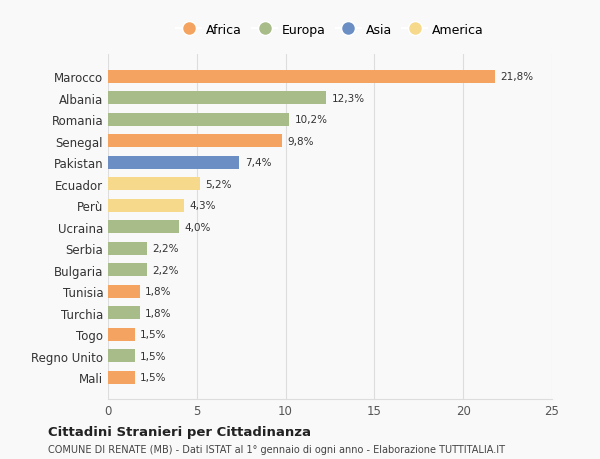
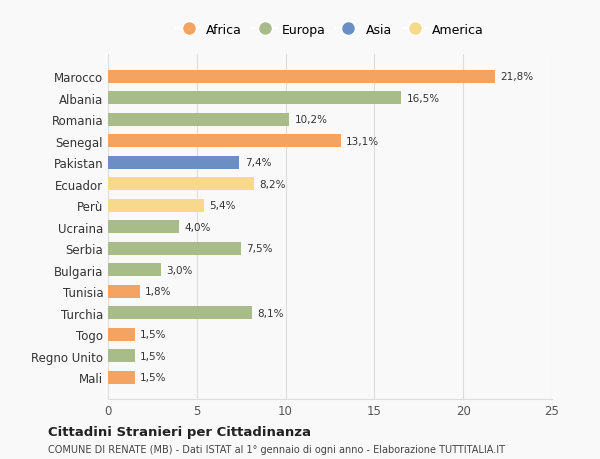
Albania: 12,3% -> 16,5%
Senegal: 9,8% -> 13,1%
Ecuador: 5,2% -> 8,2%
Perù: 4,3% -> 5,4%
Serbia: 2,2% -> 7,5%
Bulgaria: 2,2% -> 3,0%
Turchia: 1,8% -> 8,1%
